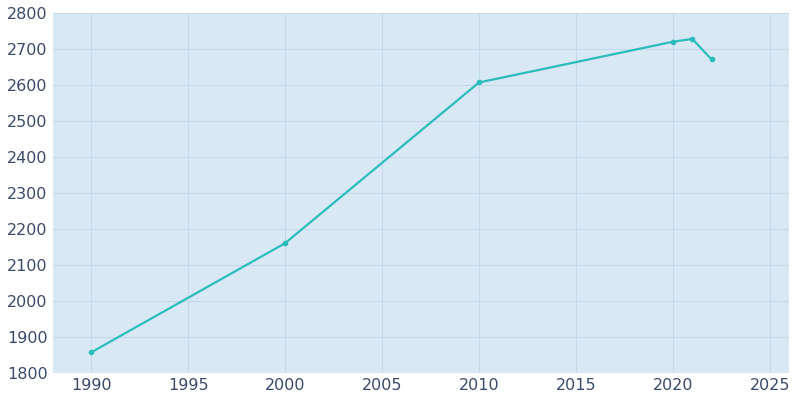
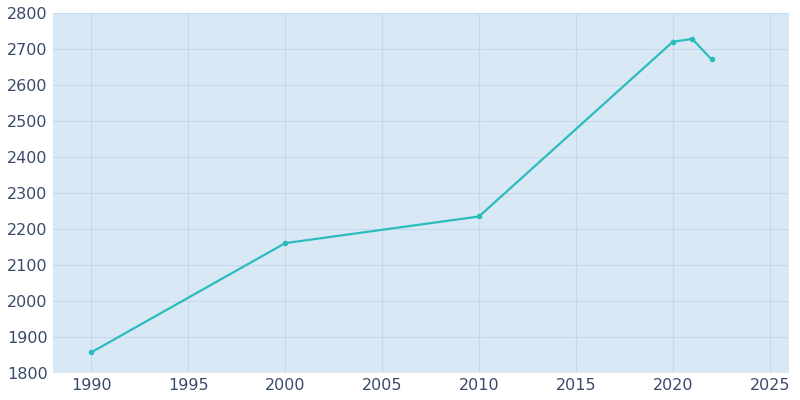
2010: 2607 -> 2235
